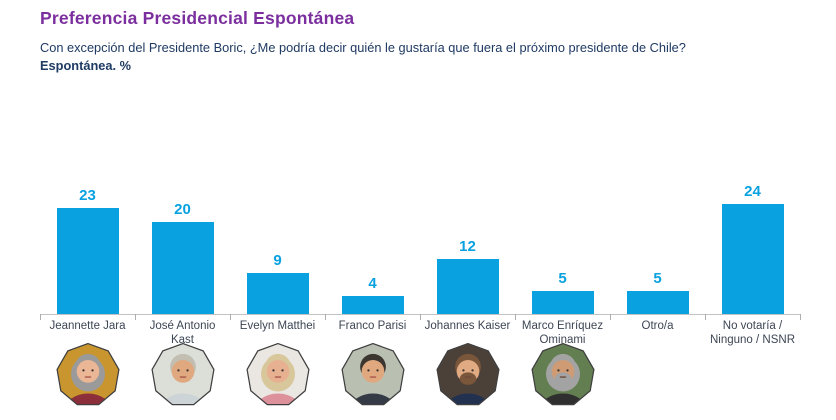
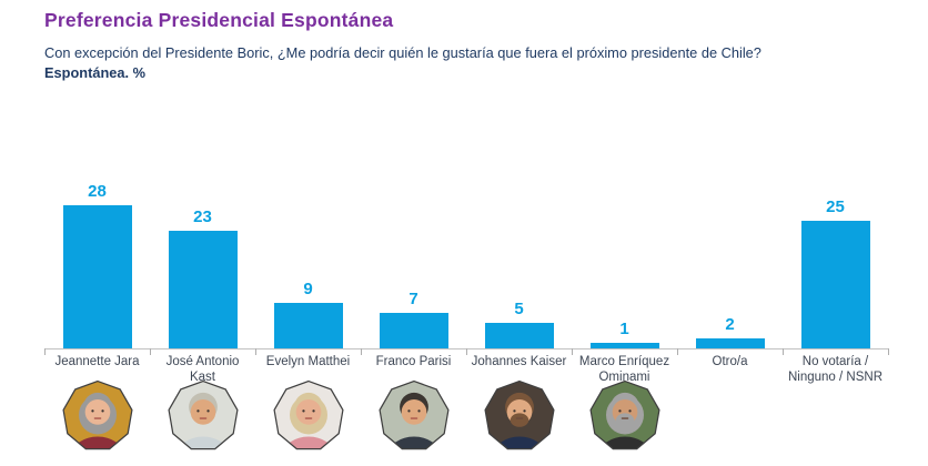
Jeannette Jara: 23 -> 28
José Antonio Kast: 20 -> 23
Franco Parisi: 4 -> 7
Johannes Kaiser: 12 -> 5
Marco Enríquez Ominami: 5 -> 1
Otro/a: 5 -> 2
No votaría / Ninguno / NSNR: 24 -> 25
